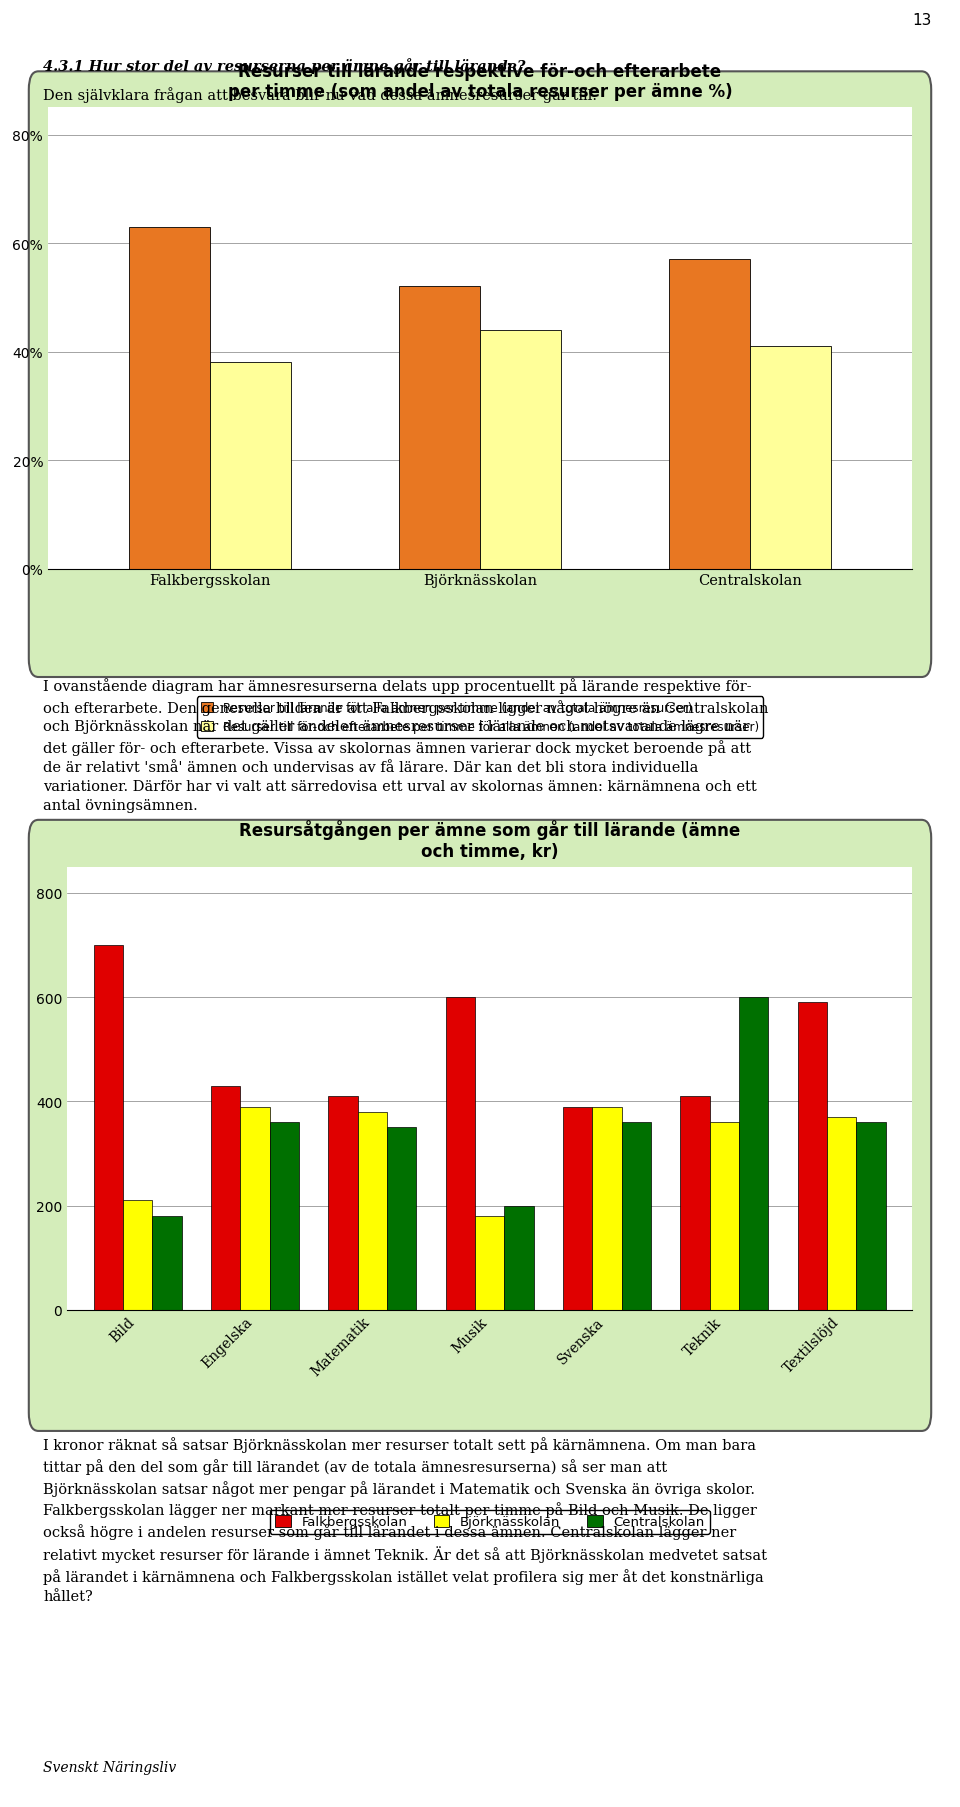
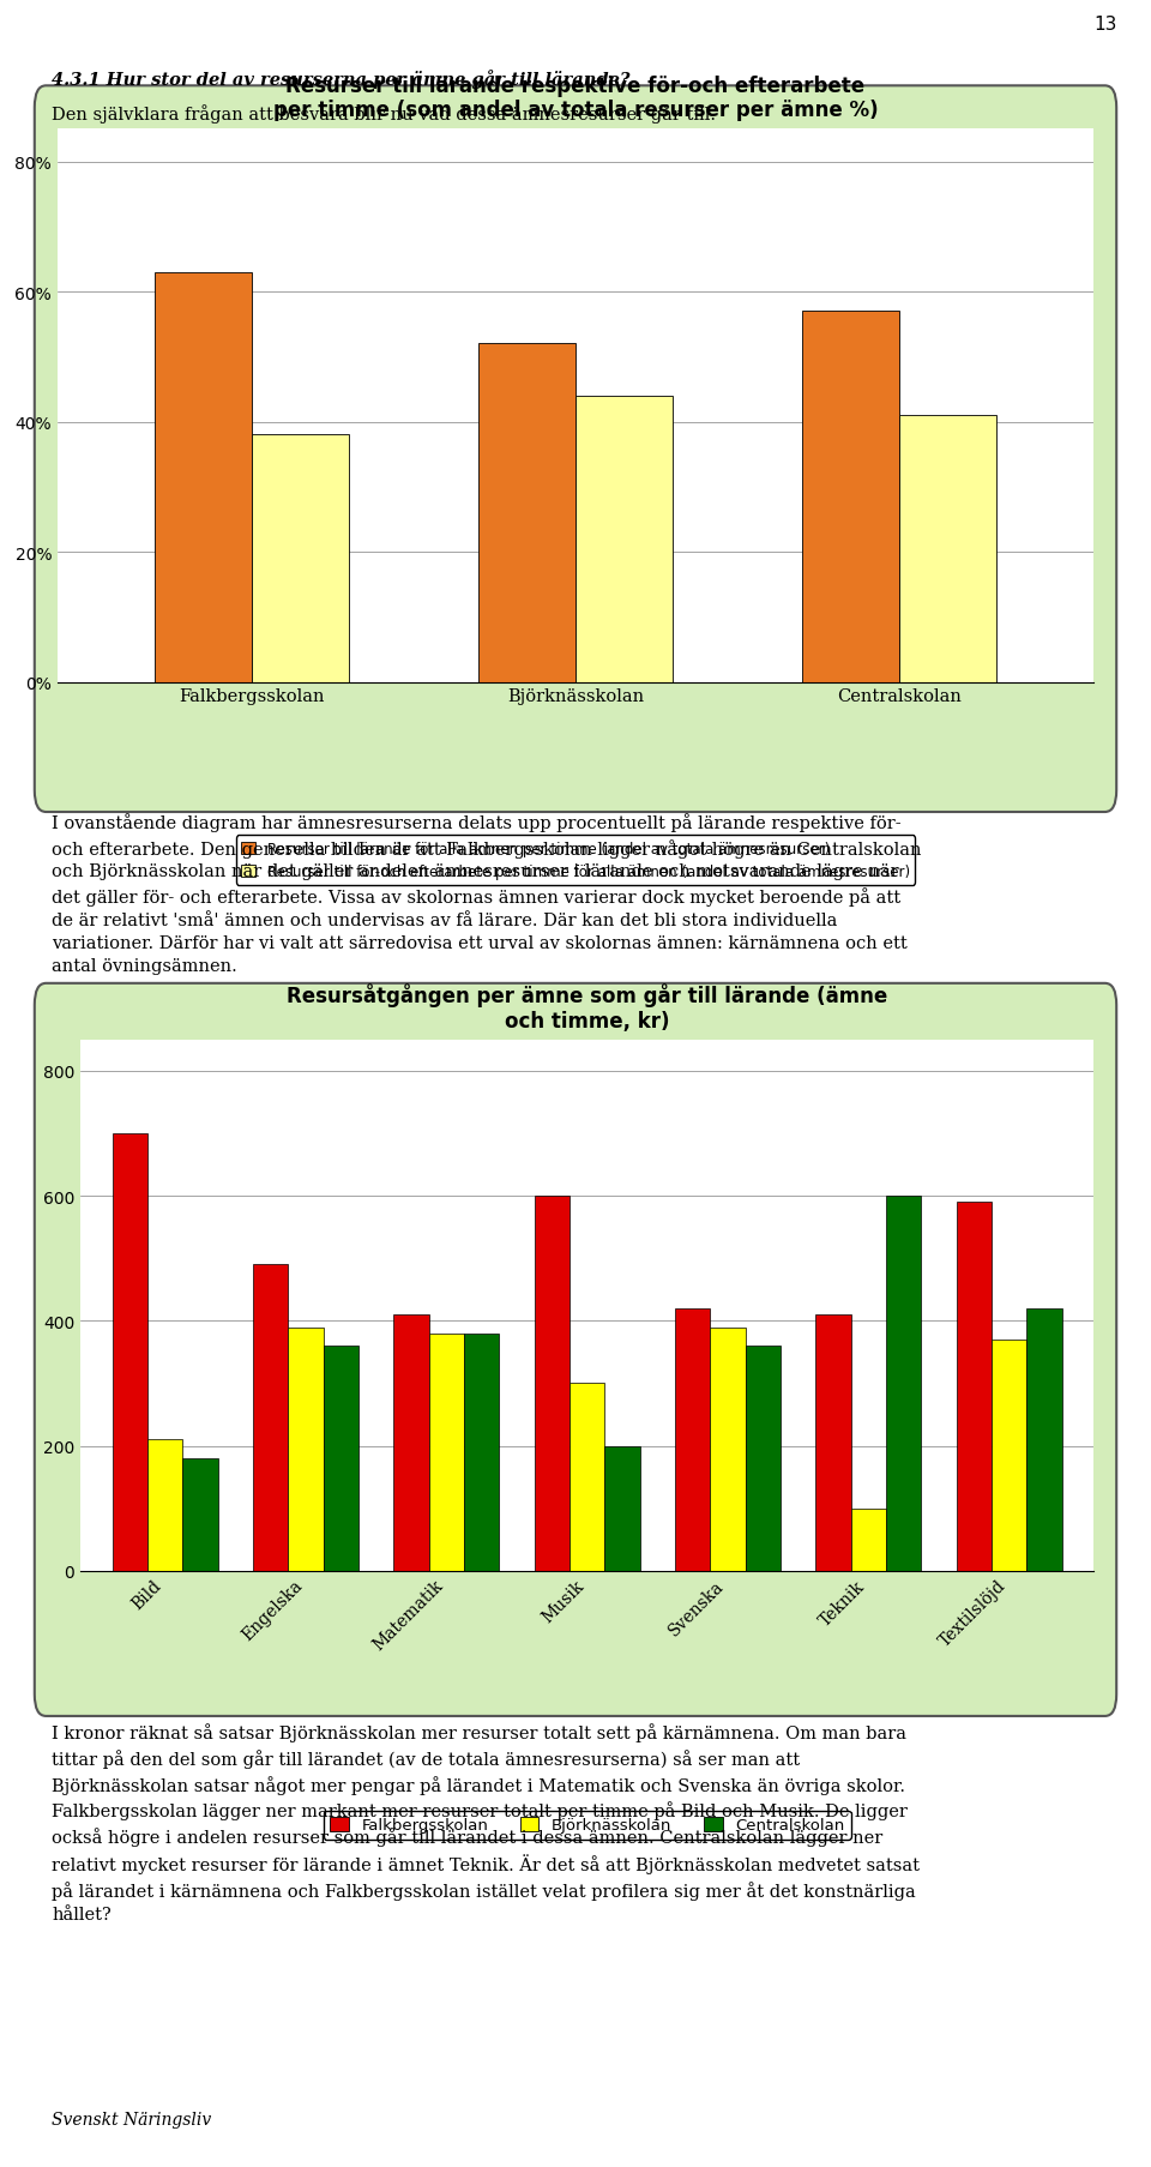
Falkbergsskolan/Engelska: 430 -> 490
Centralskolan/Matematik: 350 -> 380
Björknässkolan/Musik: 180 -> 300
Falkbergsskolan/Svenska: 390 -> 420
Björknässkolan/Teknik: 360 -> 100
Centralskolan/Textilslöjd: 360 -> 420
